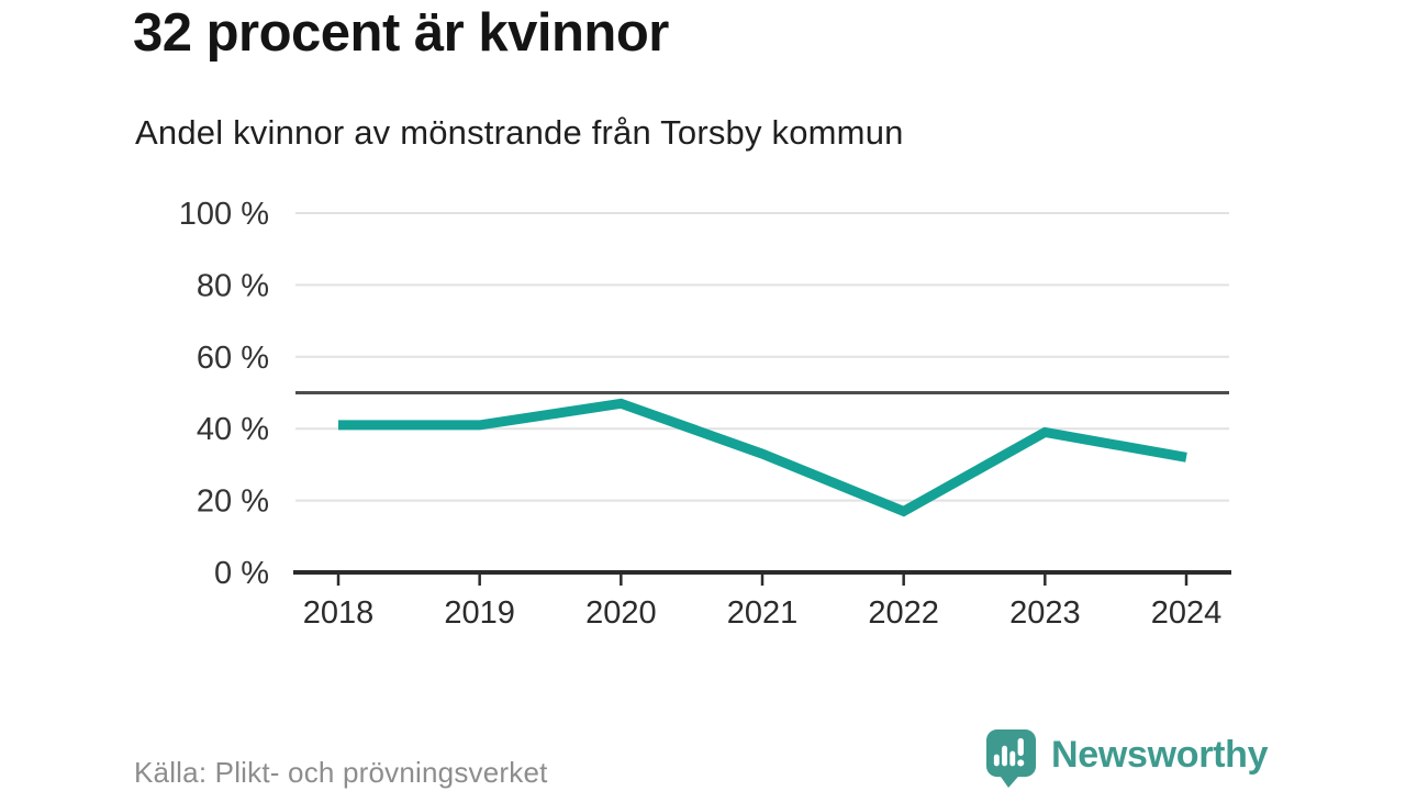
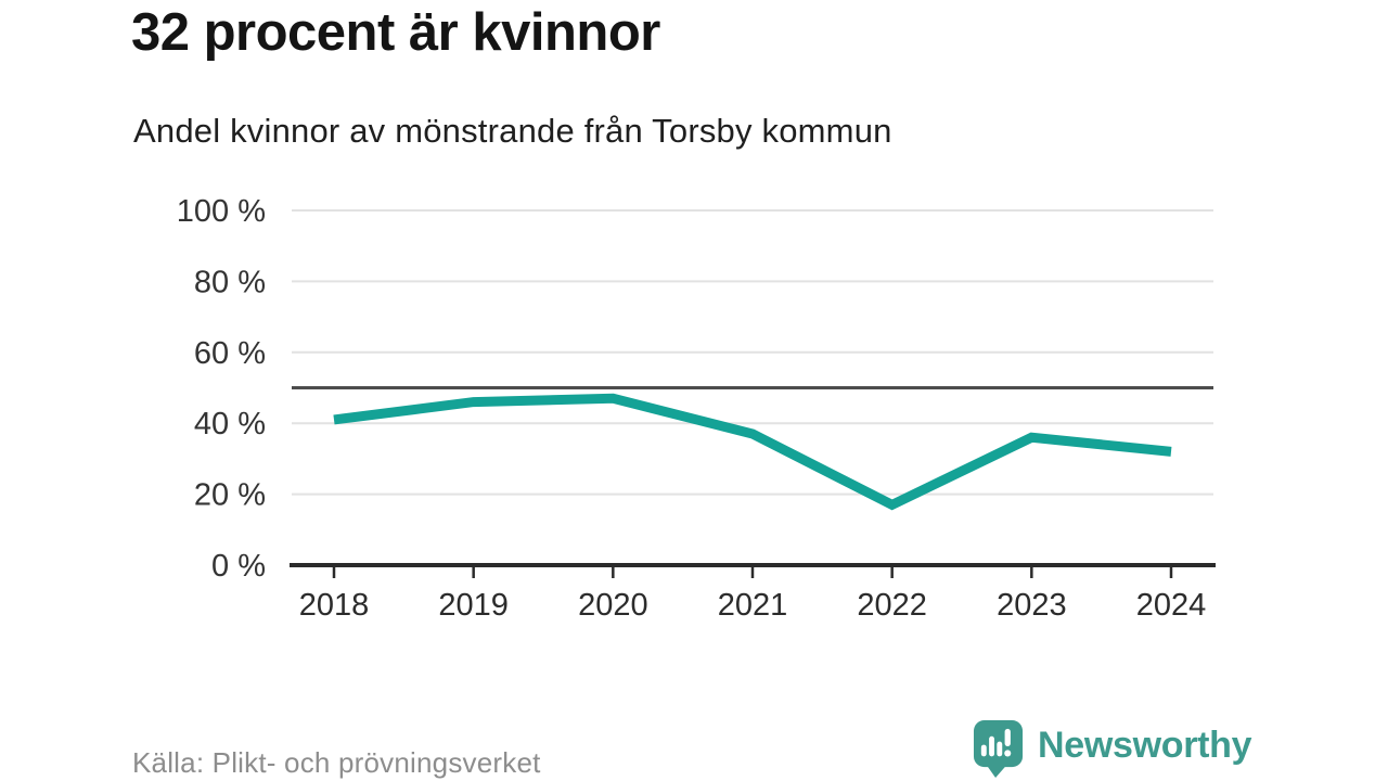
2019: 41% -> 46%
2021: 33% -> 37%
2023: 39% -> 36%
